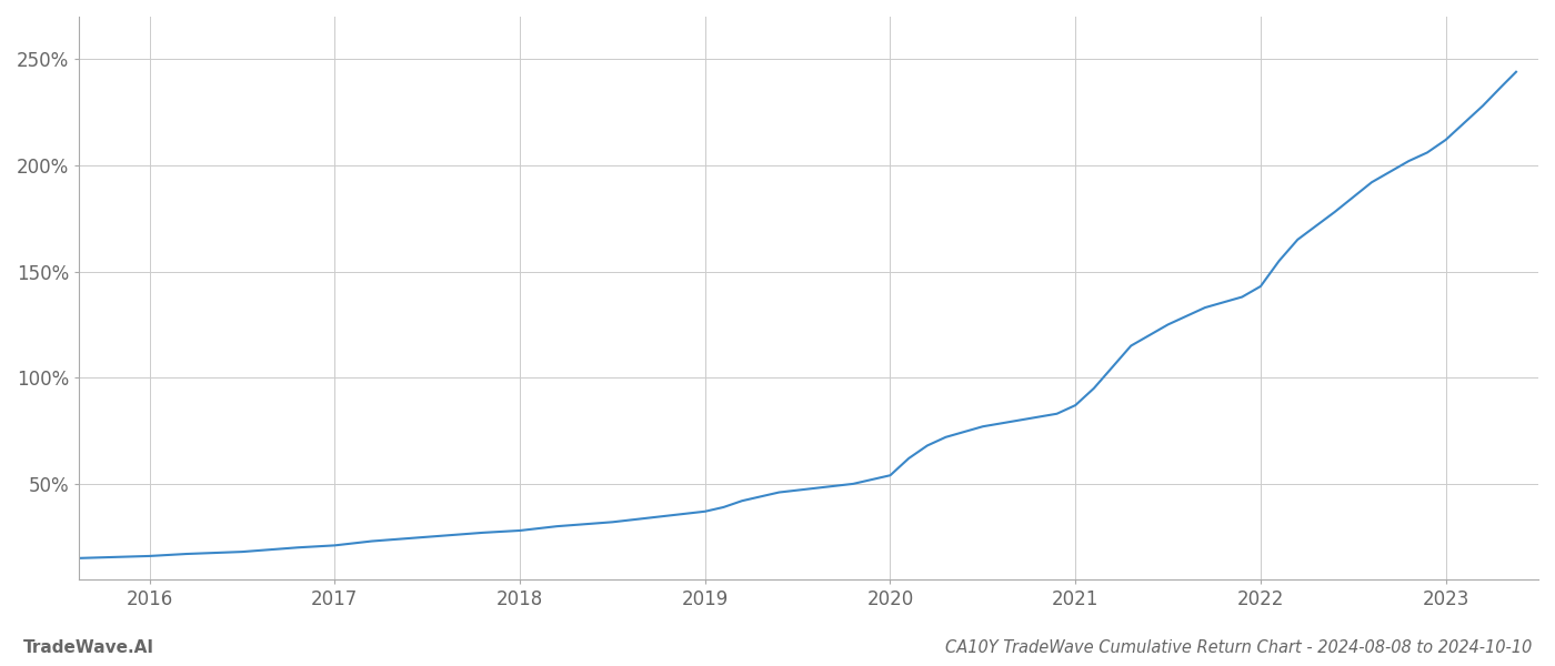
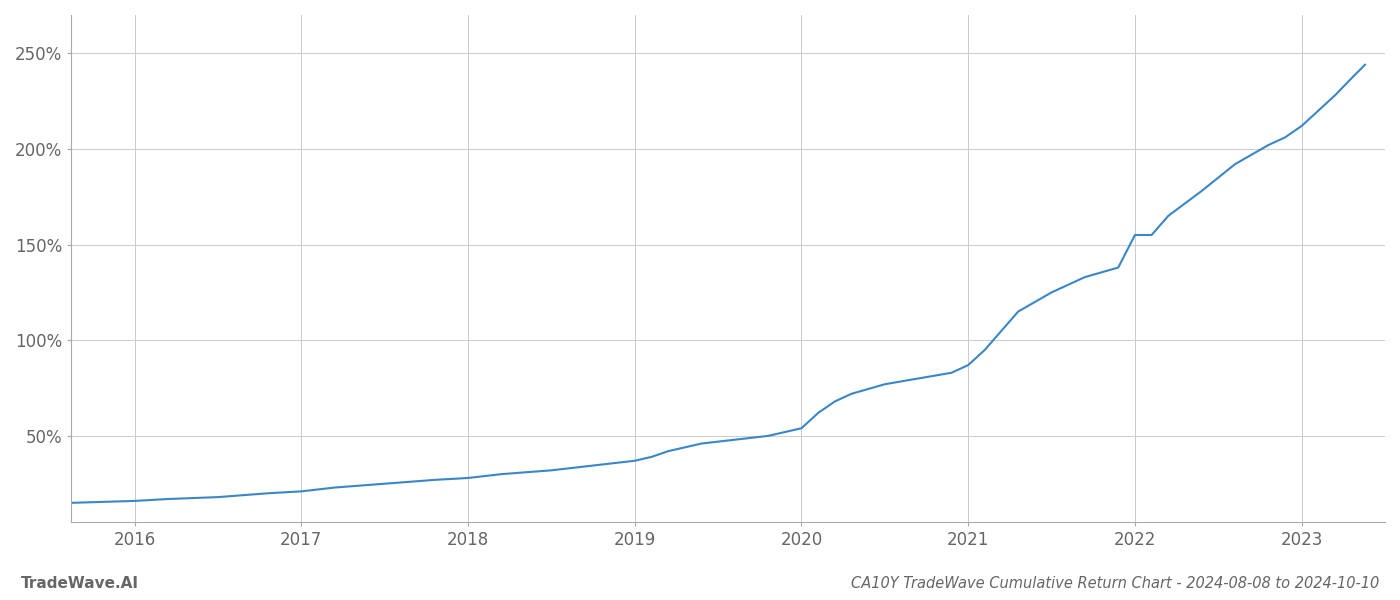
2022: 143% -> 155%
